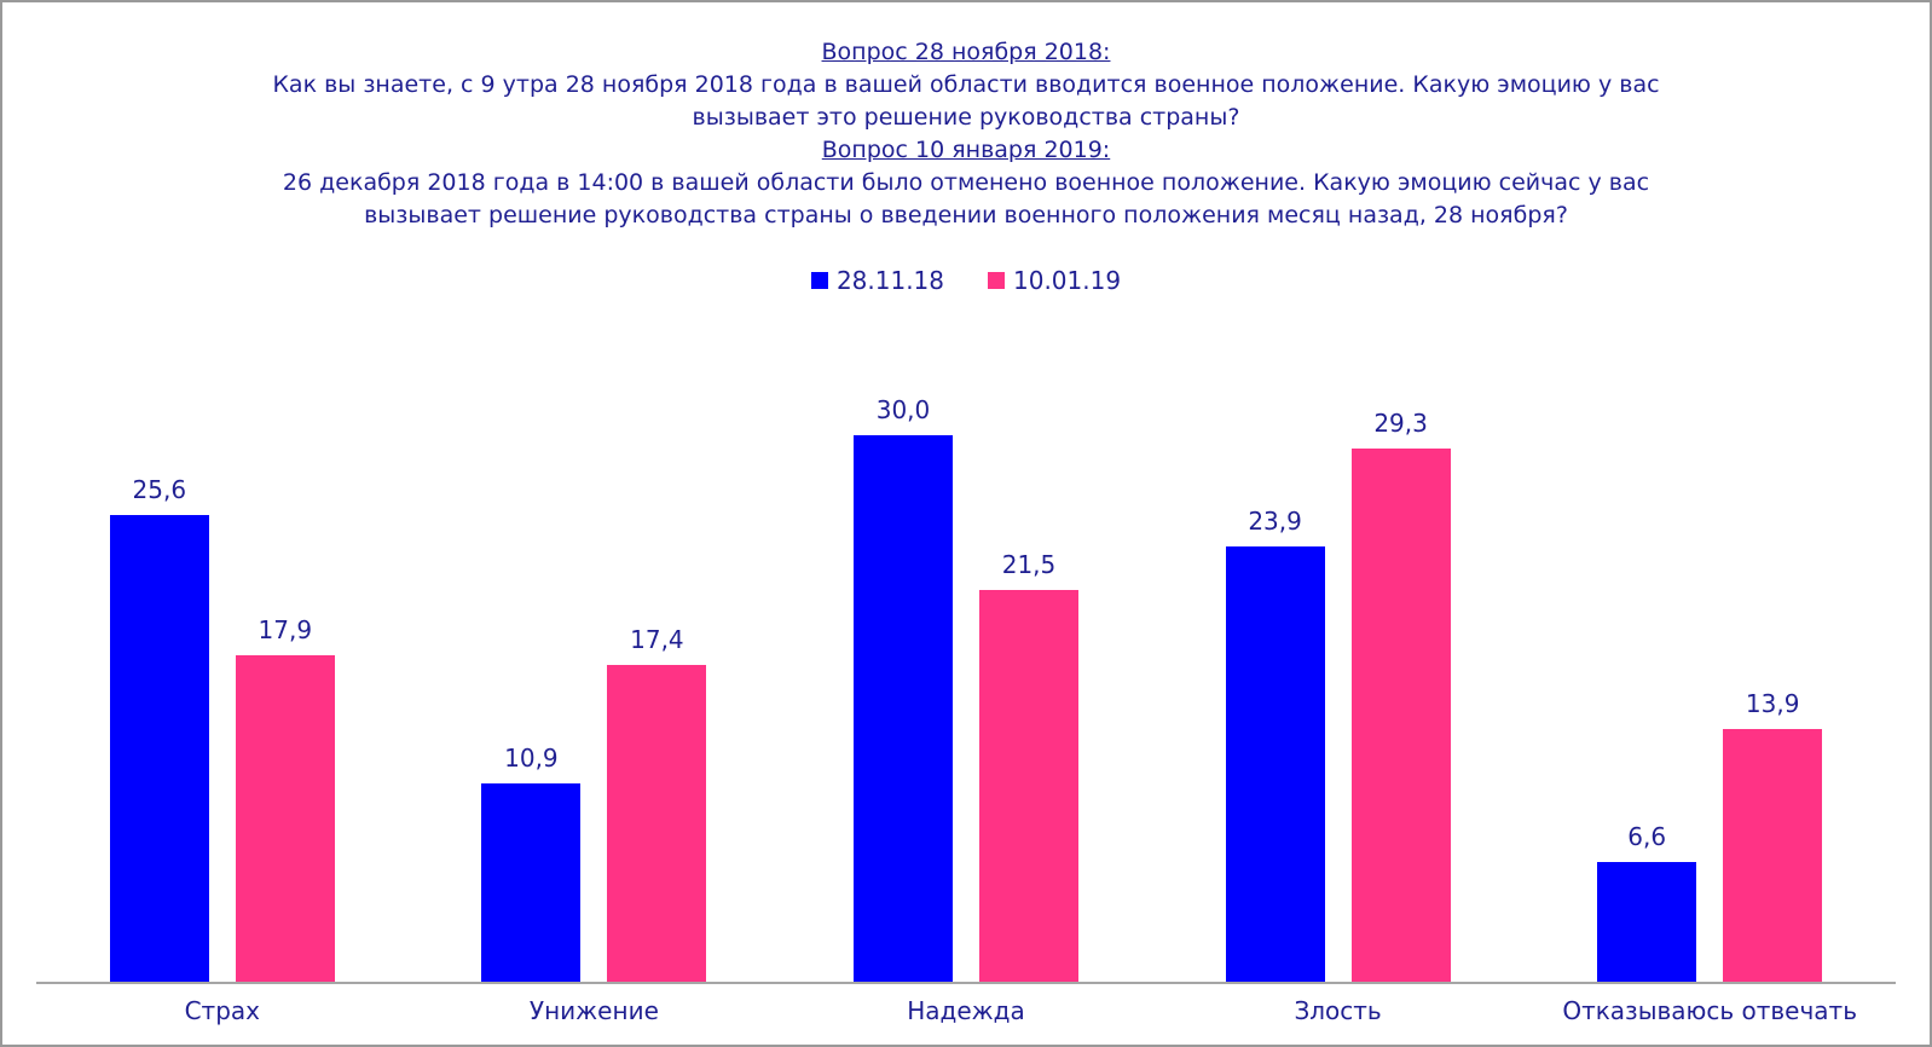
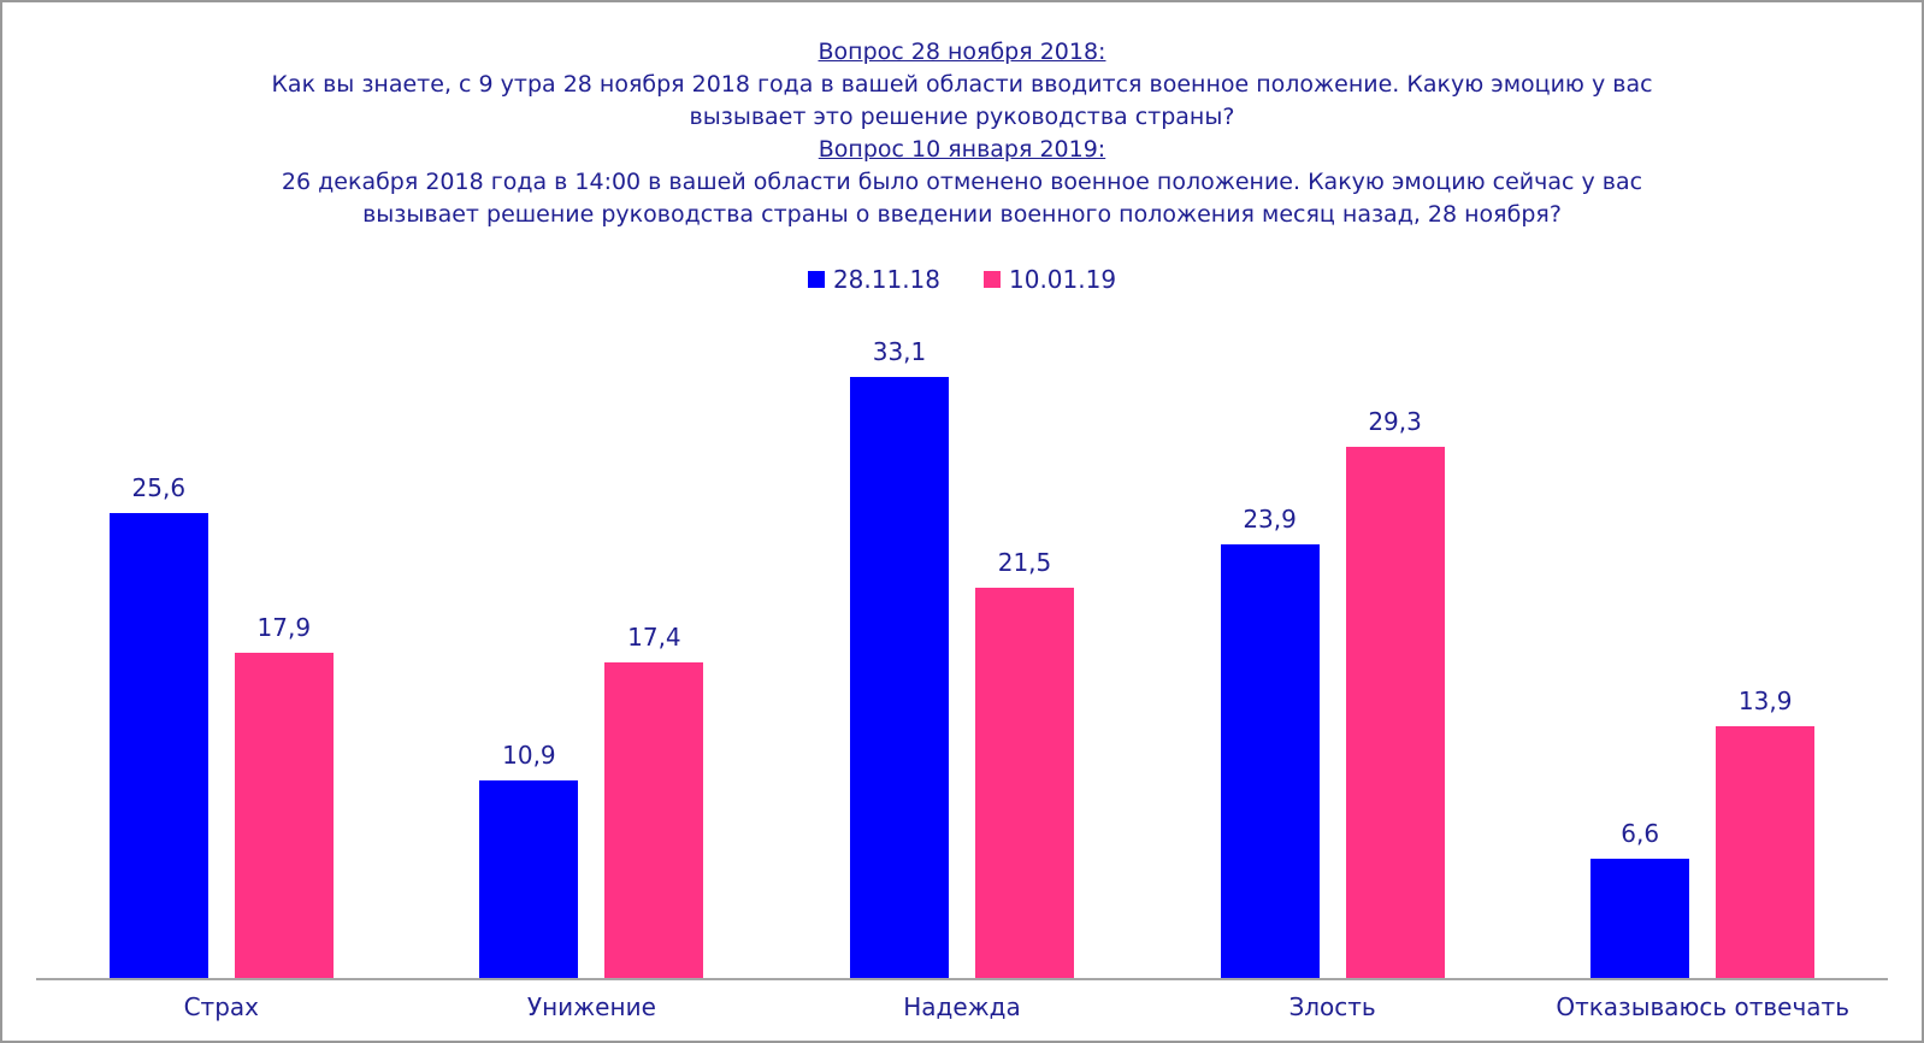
28.11.18/Надежда: 30,0 -> 33,1
